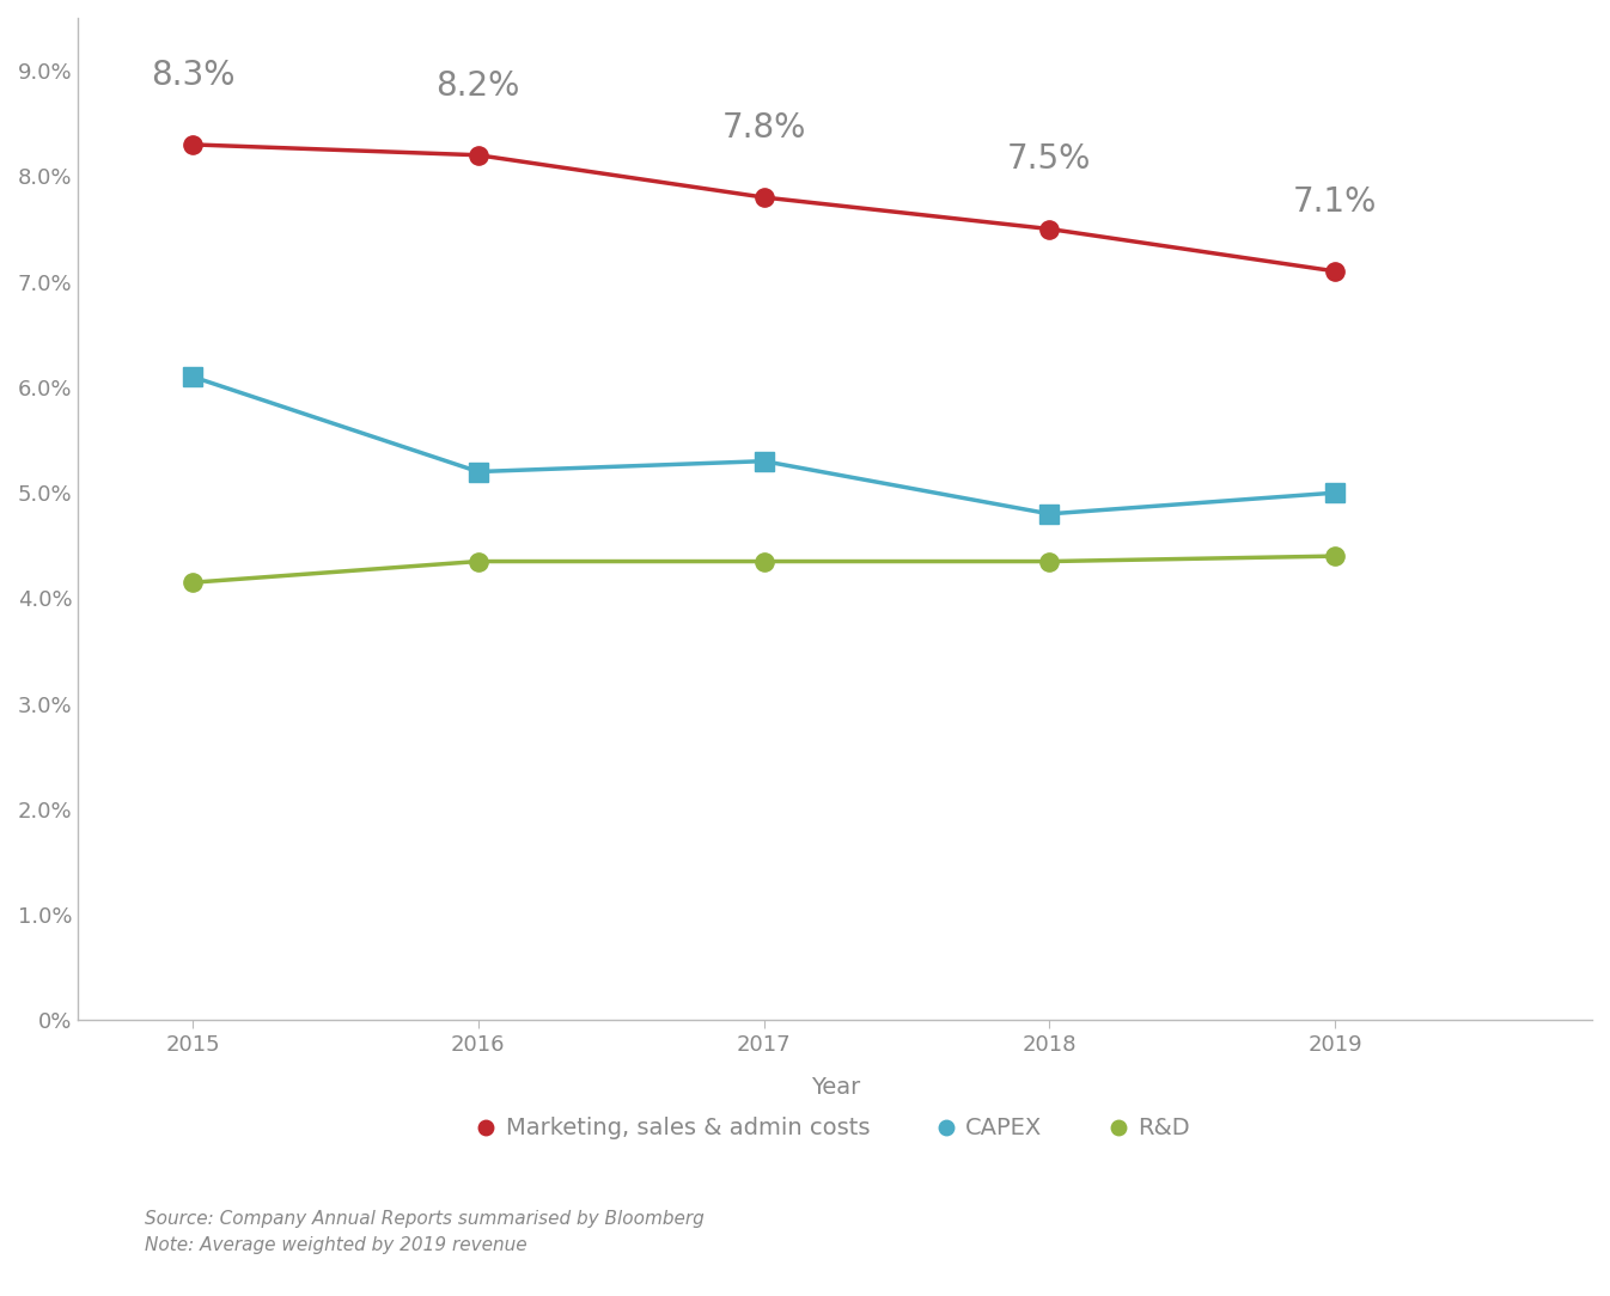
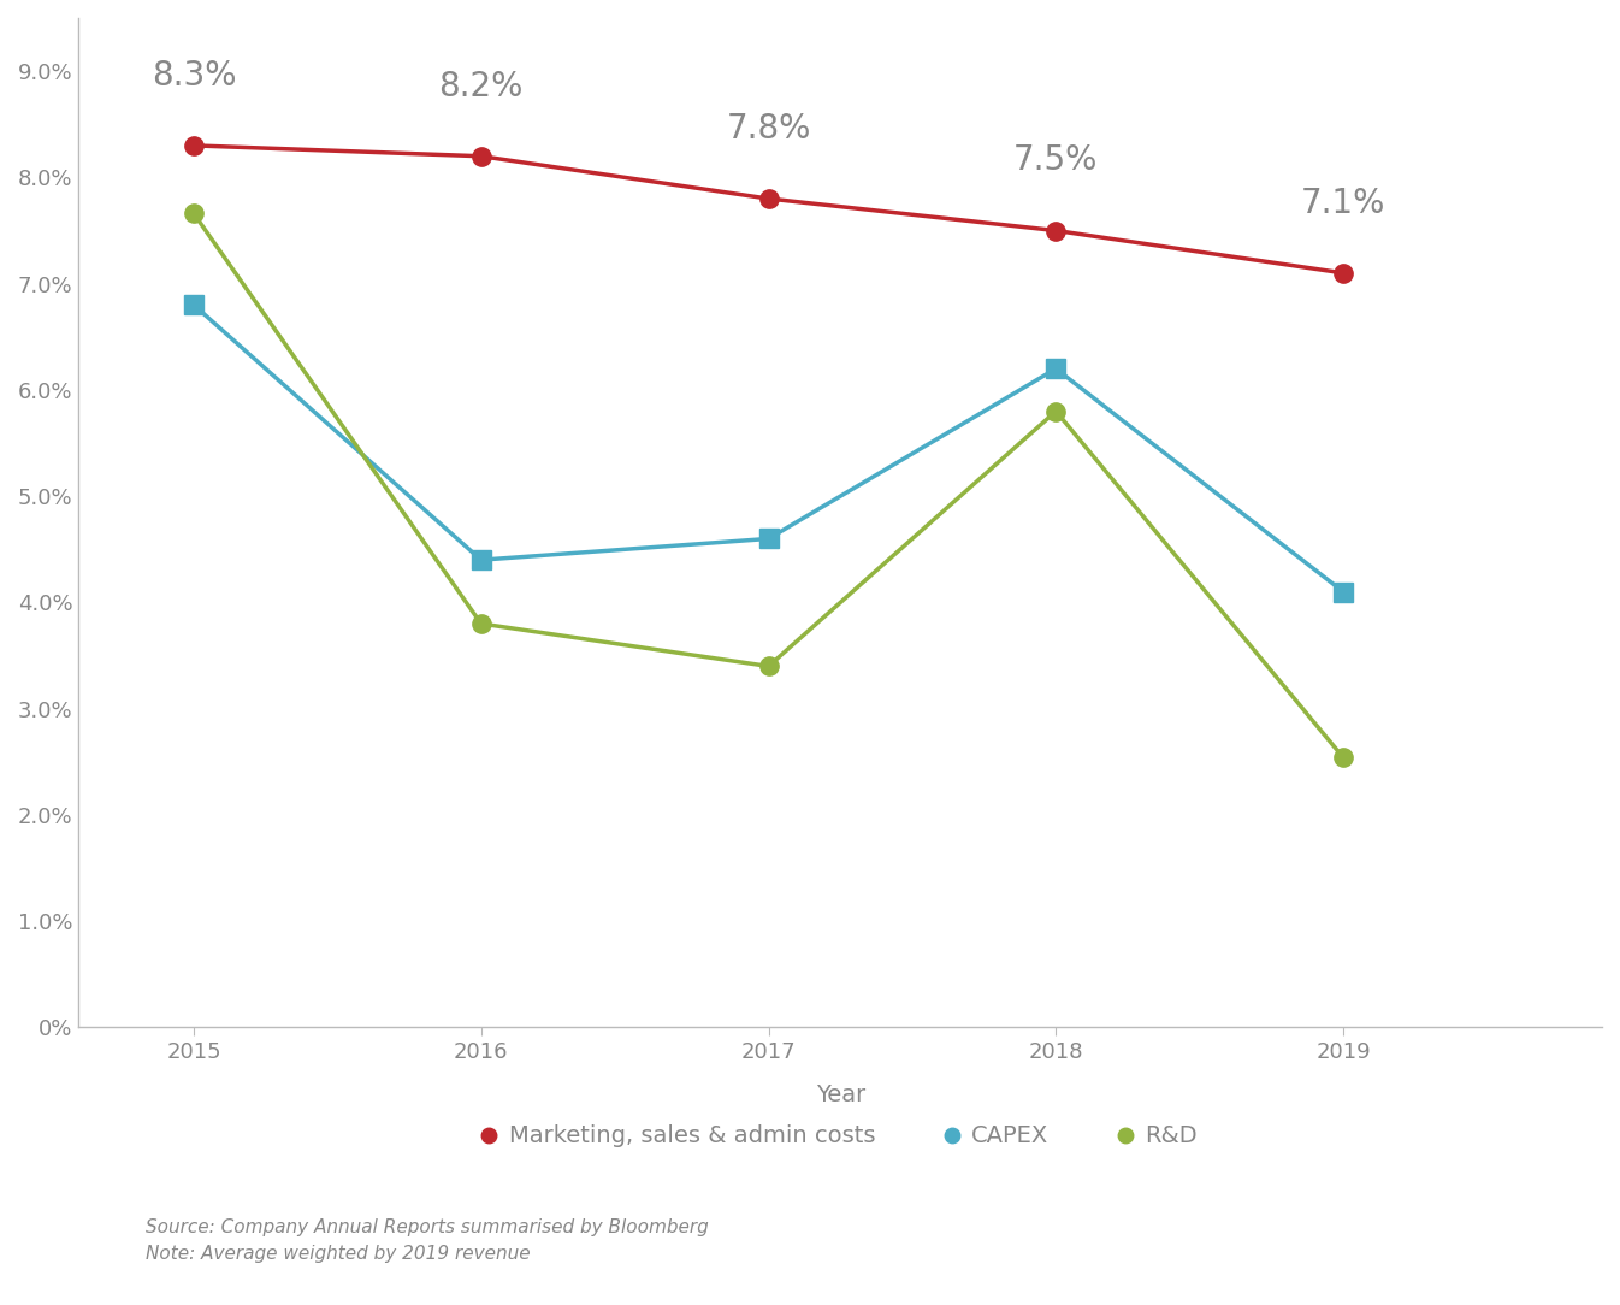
CAPEX/2015: 6.1% -> 6.8%
R&D/2015: 4.15% -> 7.66%
CAPEX/2016: 5.2% -> 4.4%
R&D/2016: 4.35% -> 3.80%
CAPEX/2017: 5.3% -> 4.6%
R&D/2017: 4.35% -> 3.40%
CAPEX/2018: 4.8% -> 6.2%
R&D/2018: 4.35% -> 5.80%
CAPEX/2019: 5.0% -> 4.1%
R&D/2019: 4.40% -> 2.54%
